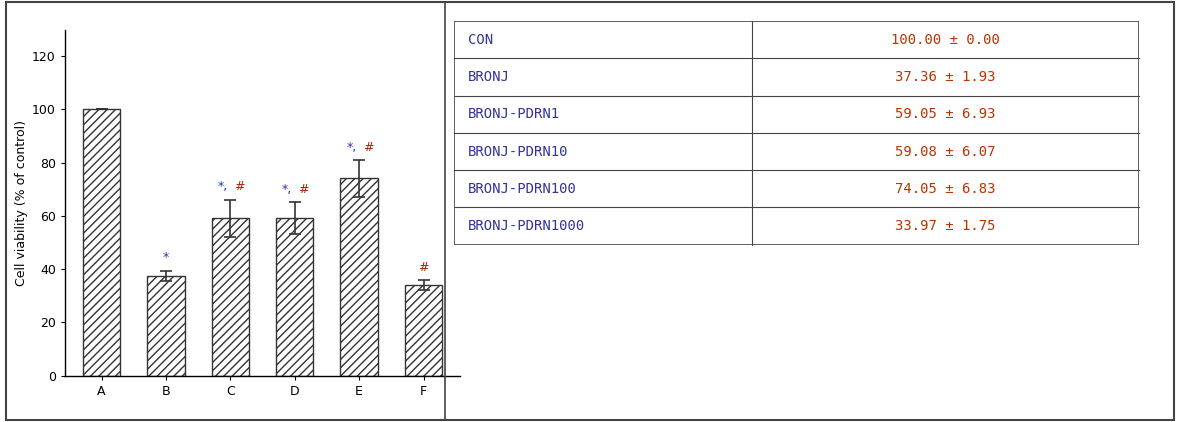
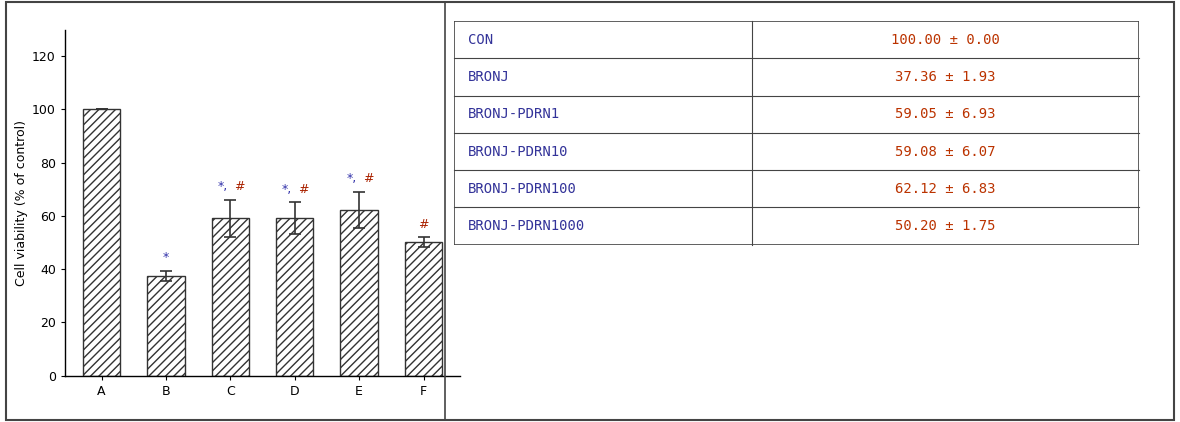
E: 74.05 -> 62.12
F: 33.97 -> 50.20
